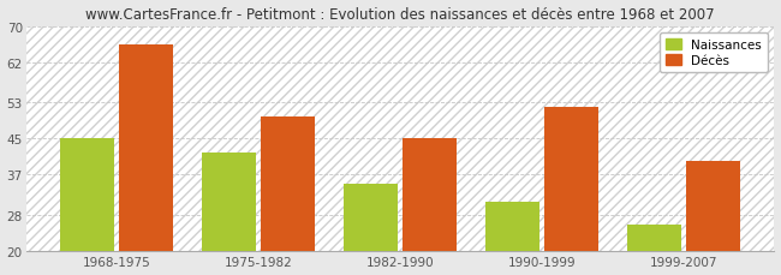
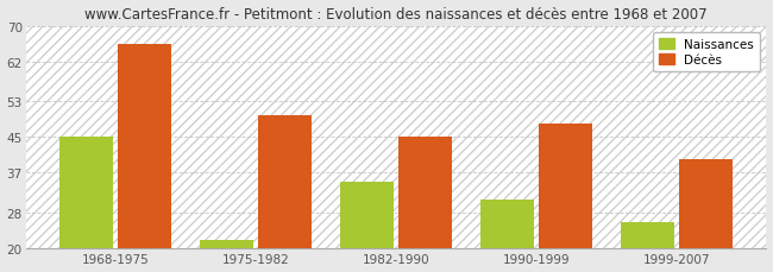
Naissances/1975-1982: 42 -> 22
Décès/1990-1999: 52 -> 48
